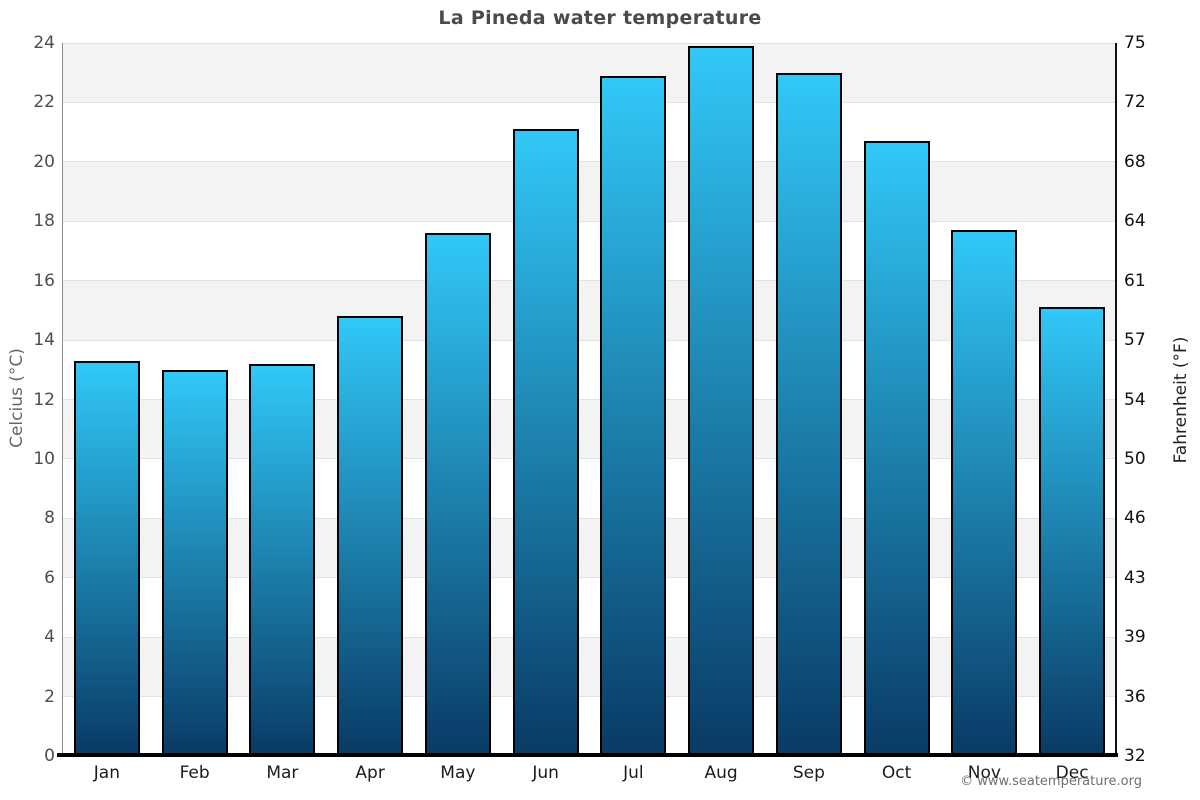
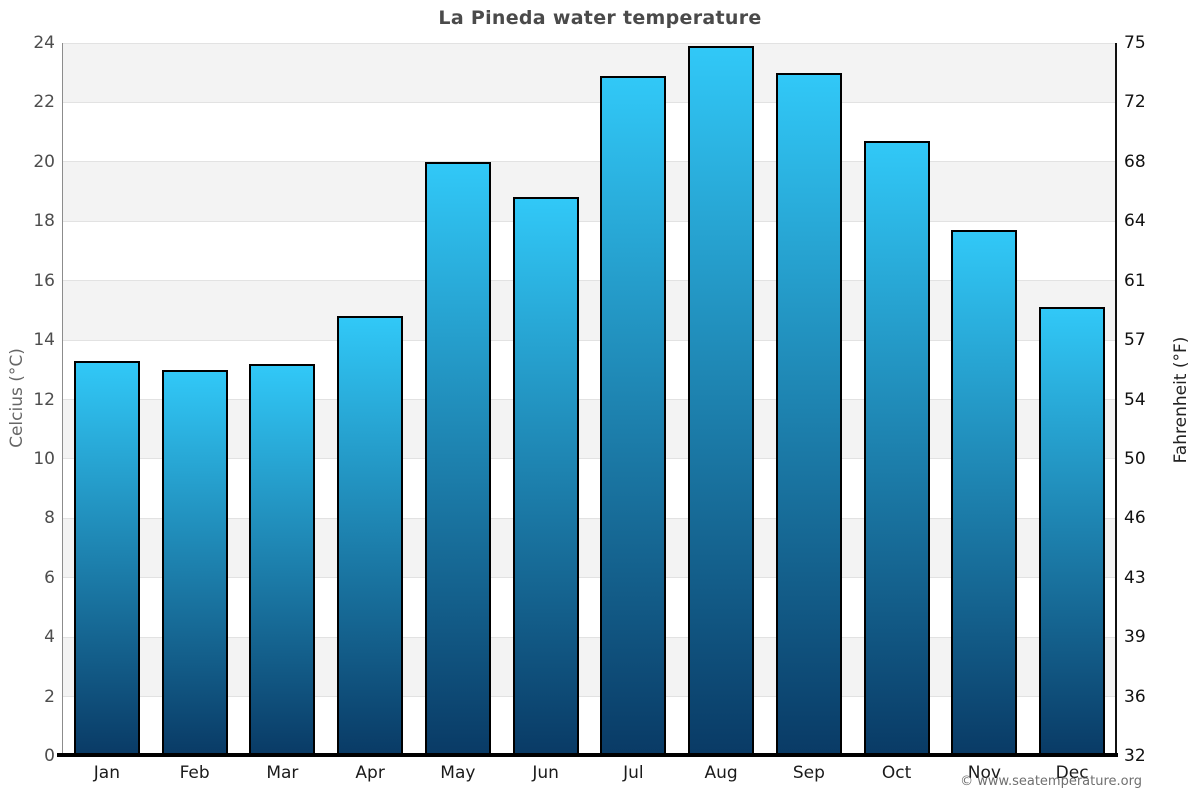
May: 17.6 -> 20.0
Jun: 21.1 -> 18.8
